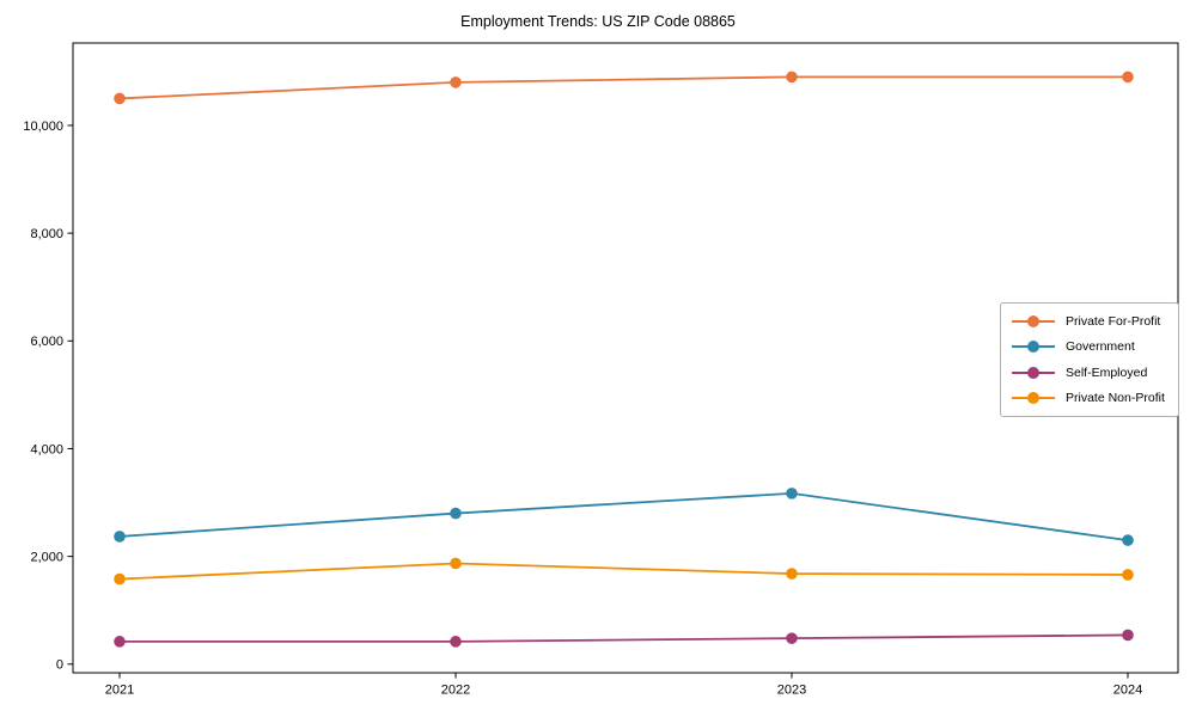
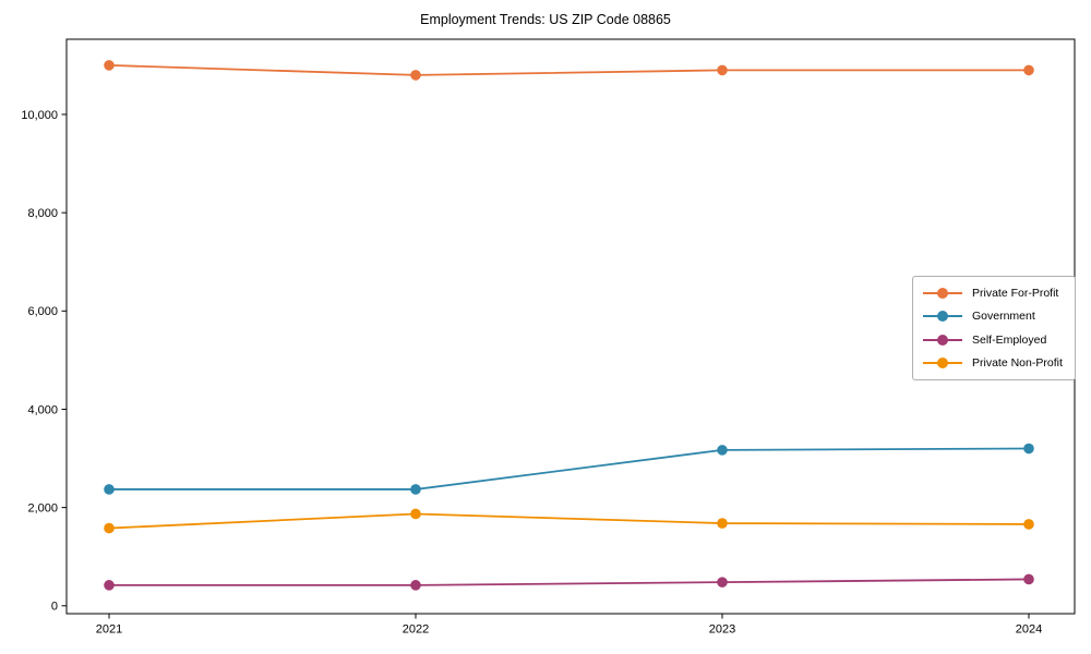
Private For-Profit/2021: 10500 -> 11000
Government/2022: 2800 -> 2400
Government/2024: 2300 -> 3200
